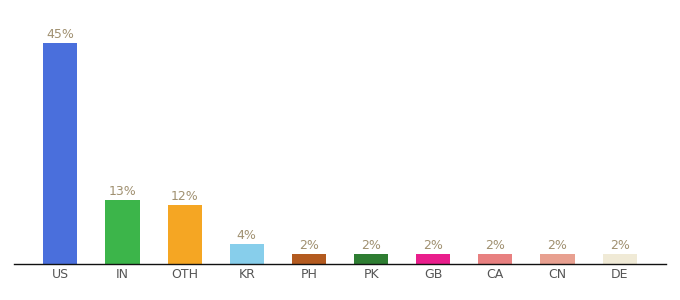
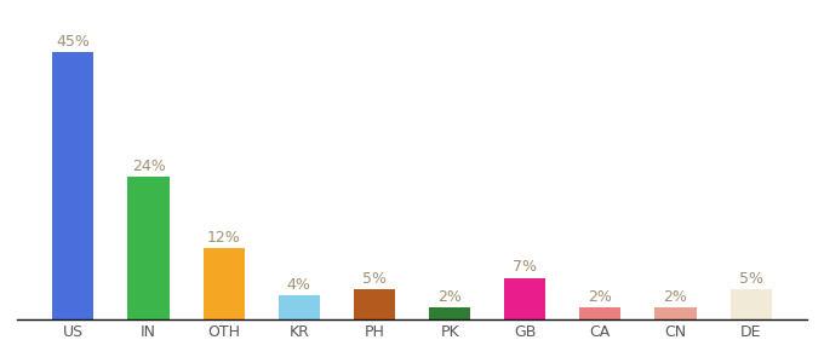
IN: 13% -> 24%
PH: 2% -> 5%
GB: 2% -> 7%
DE: 2% -> 5%
